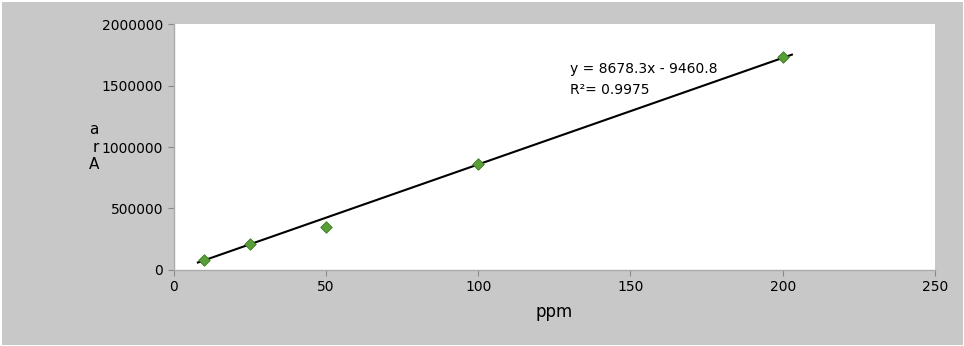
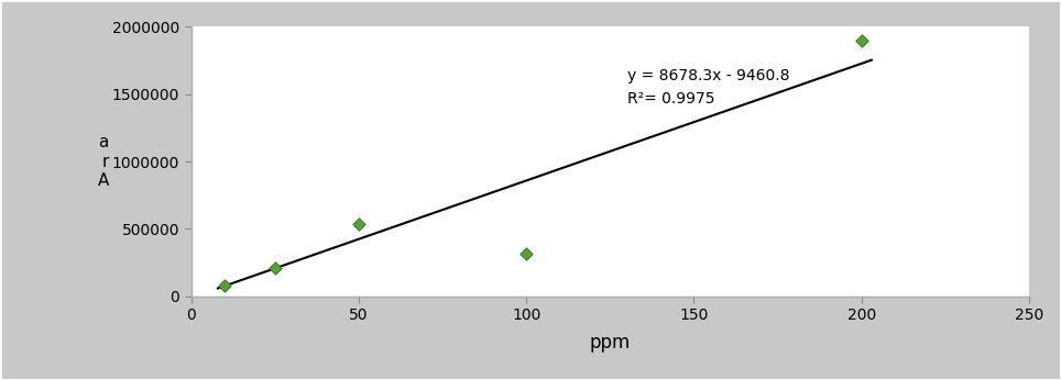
50: 350000 -> 540000
100: 860000 -> 320000
200: 1730000 -> 1900000
